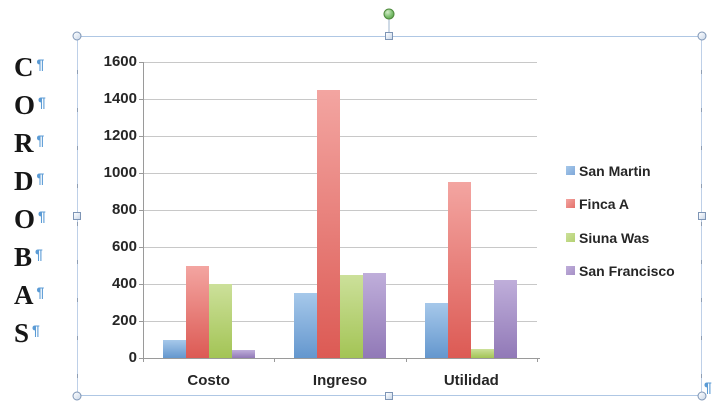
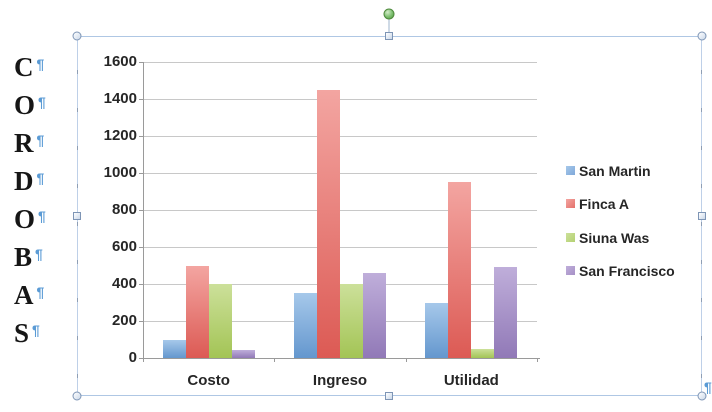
Siuna Was/Ingreso: 450 -> 400
San Francisco/Utilidad: 420 -> 490
